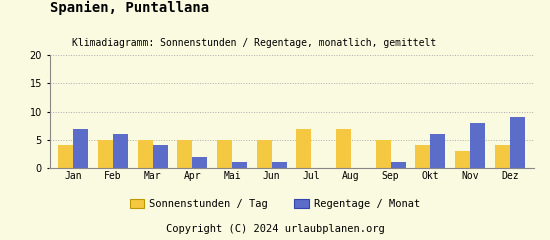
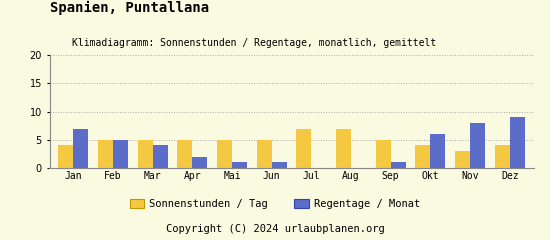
Regentage / Monat/Feb: 6 -> 5
